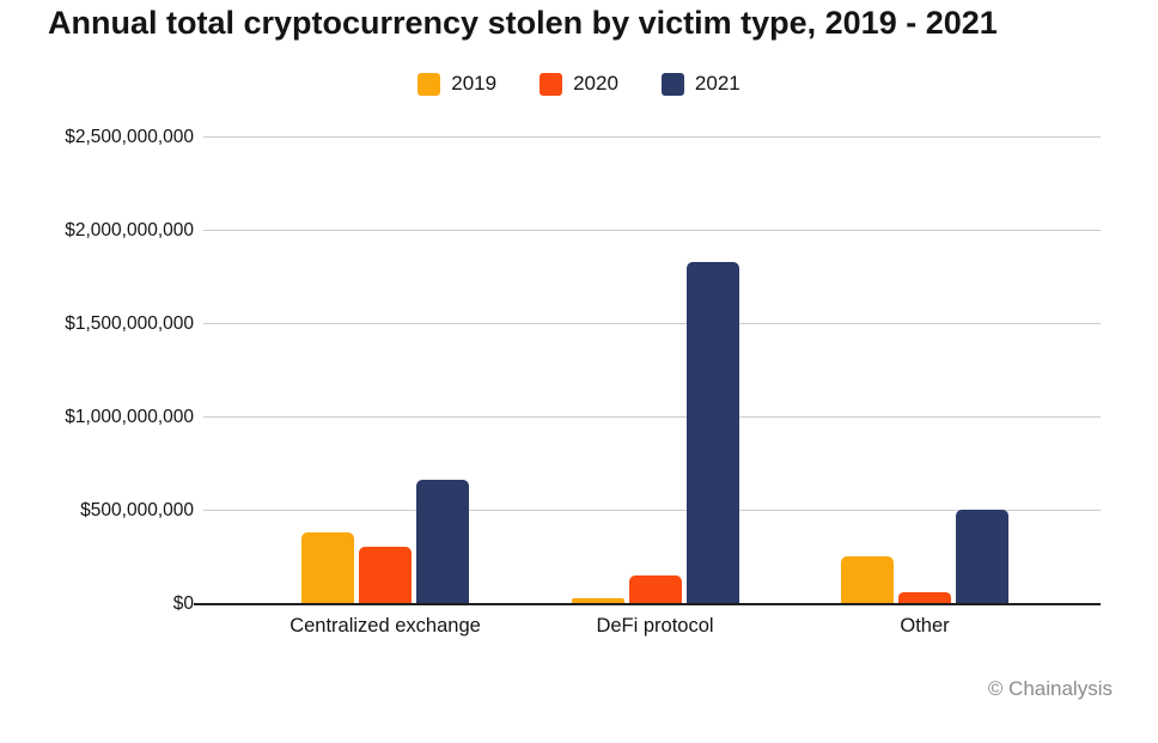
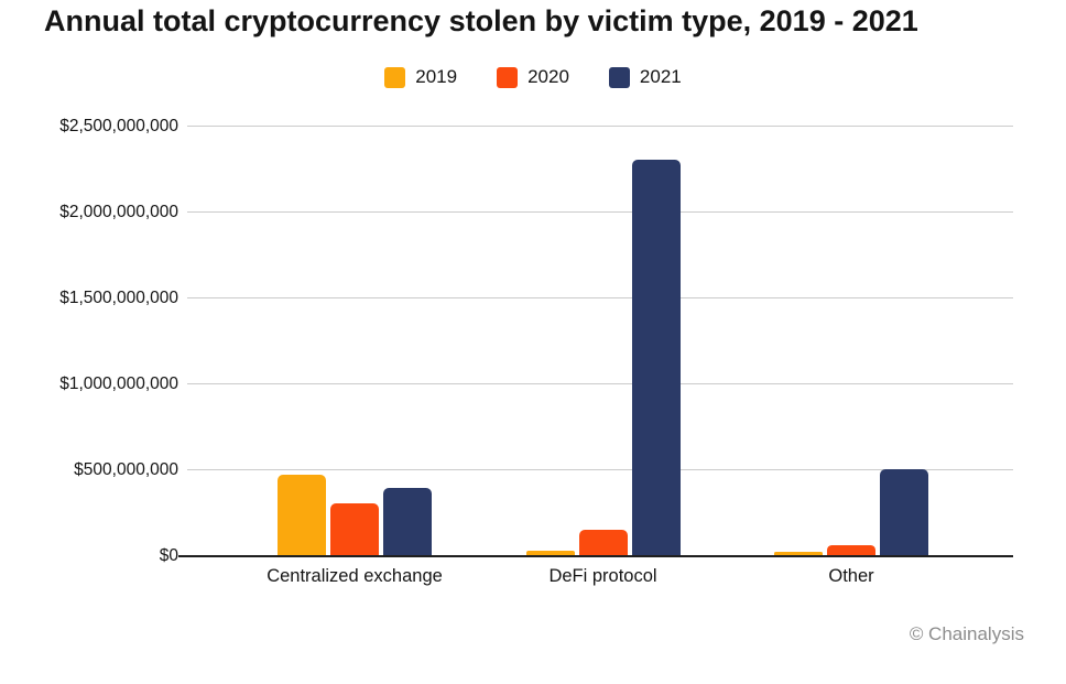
2019/Centralized exchange: $380000000 -> $460000000
2021/Centralized exchange: $660000000 -> $390000000
2021/DeFi protocol: $1830000000 -> $2300000000
2019/Other: $250000000 -> $20000000
